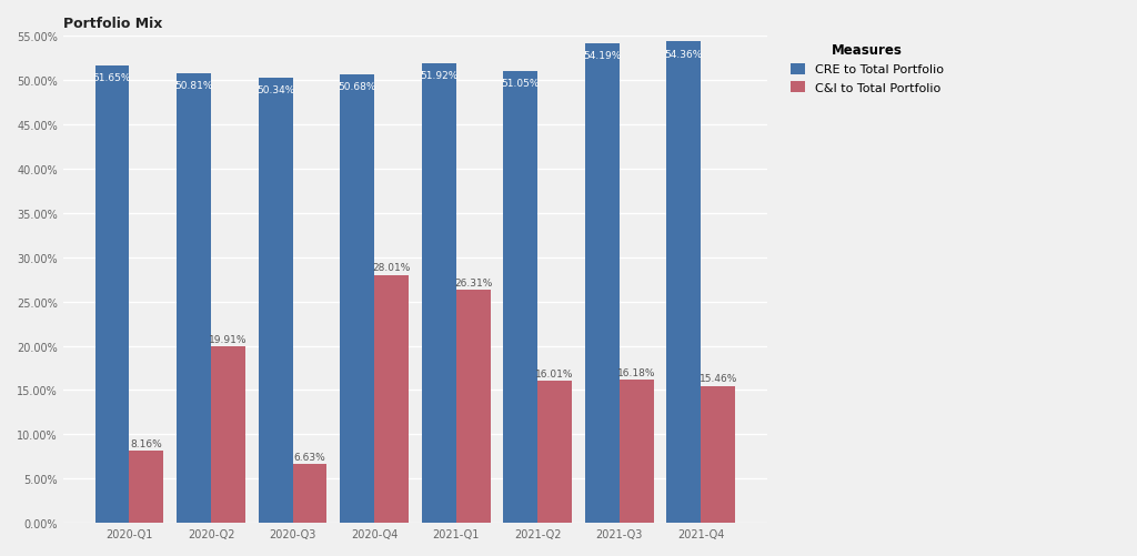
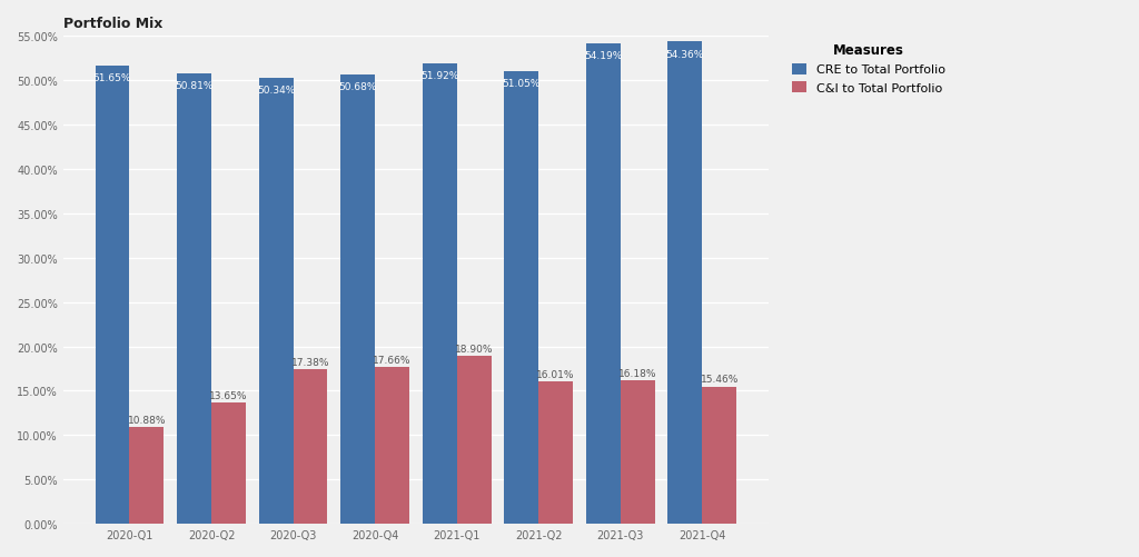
C&I to Total Portfolio/2020-Q1: 8.16% -> 10.88%
C&I to Total Portfolio/2020-Q2: 19.91% -> 13.65%
C&I to Total Portfolio/2020-Q3: 6.63% -> 17.38%
C&I to Total Portfolio/2020-Q4: 28.01% -> 17.66%
C&I to Total Portfolio/2021-Q1: 26.31% -> 18.90%
